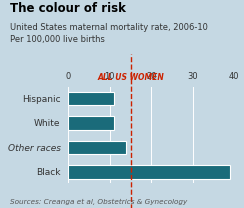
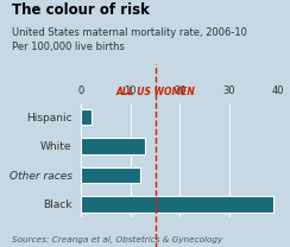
Hispanic: 11 -> 2
White: 11 -> 13
Other races: 14 -> 12
